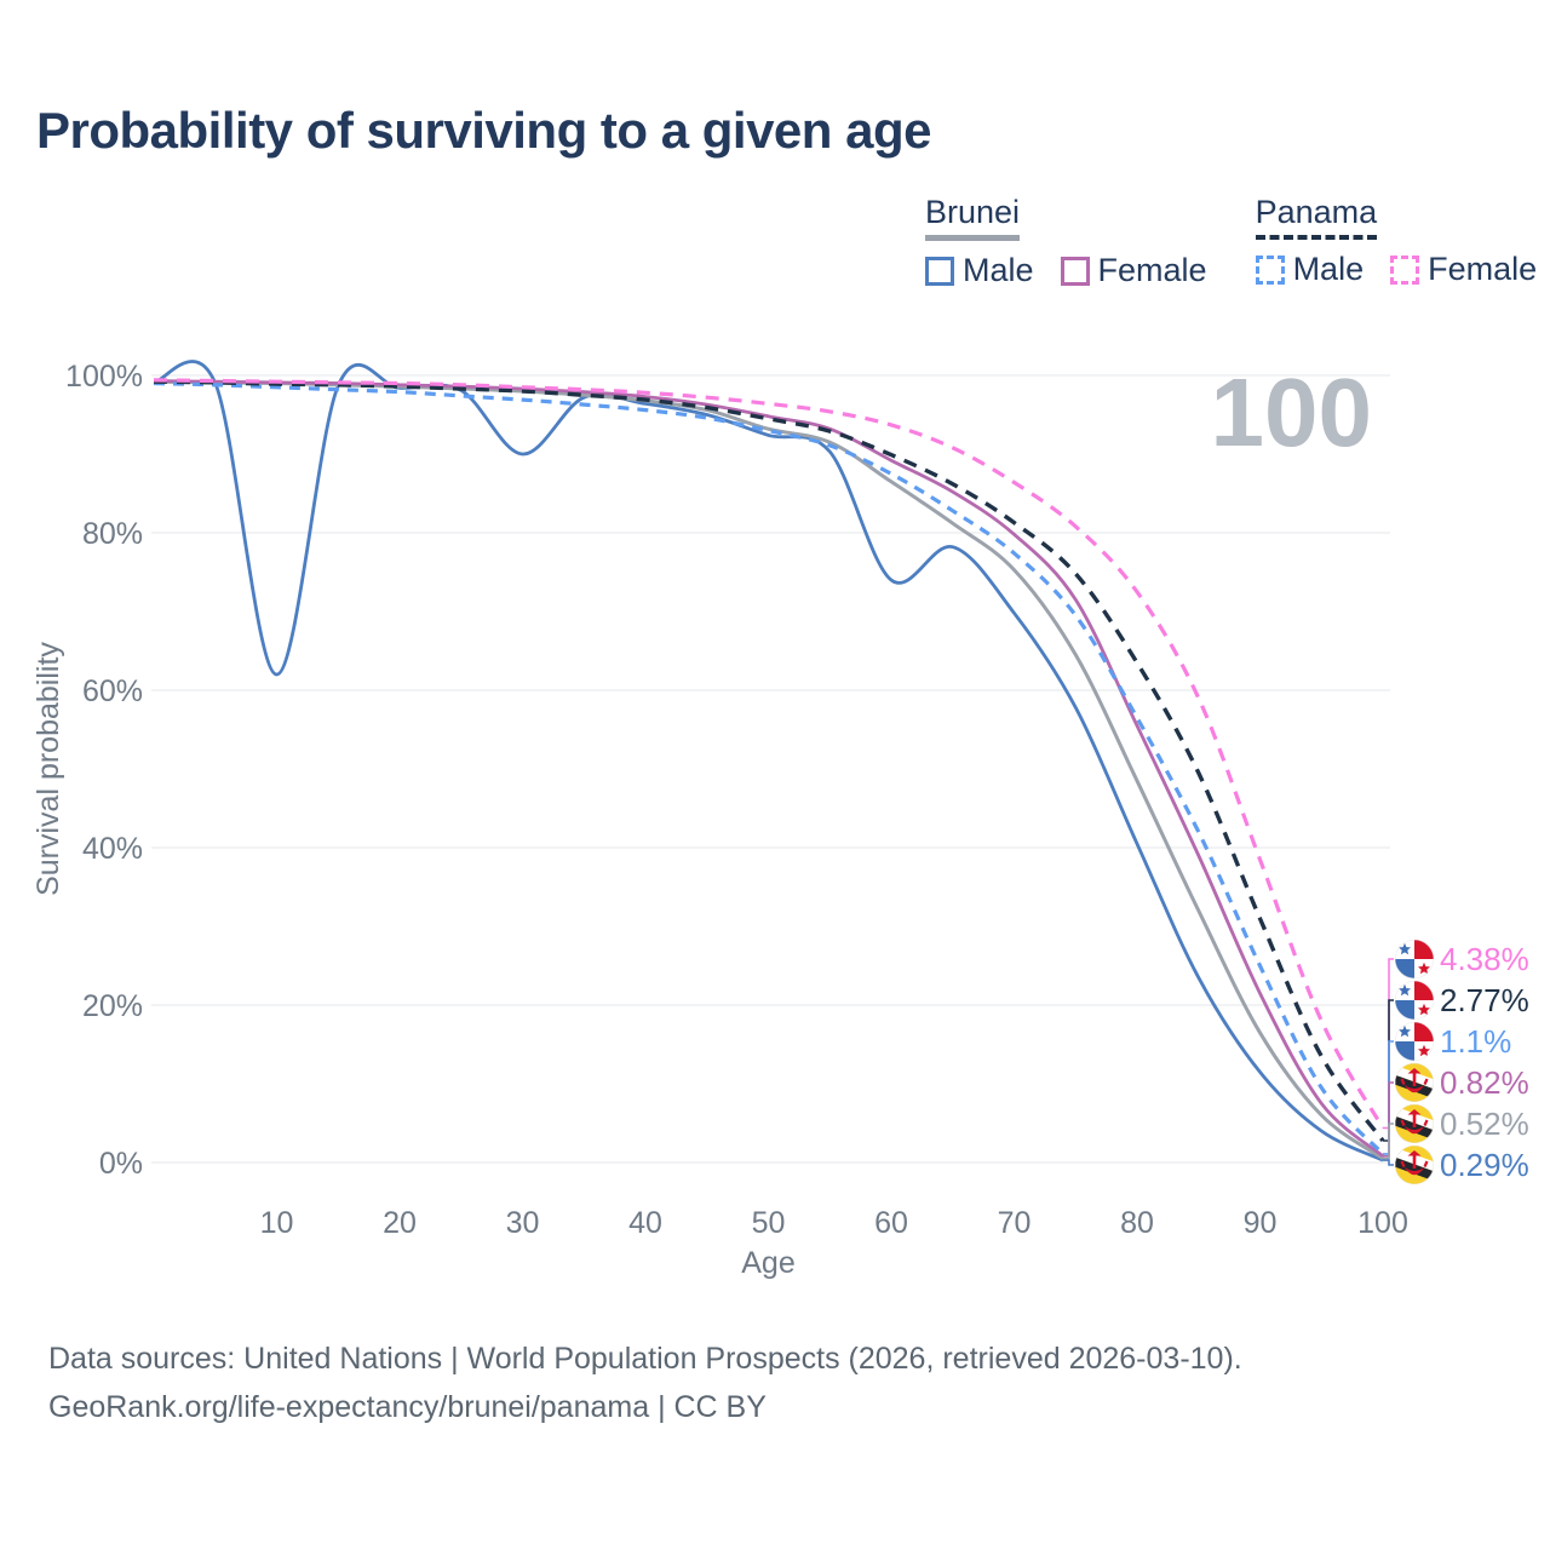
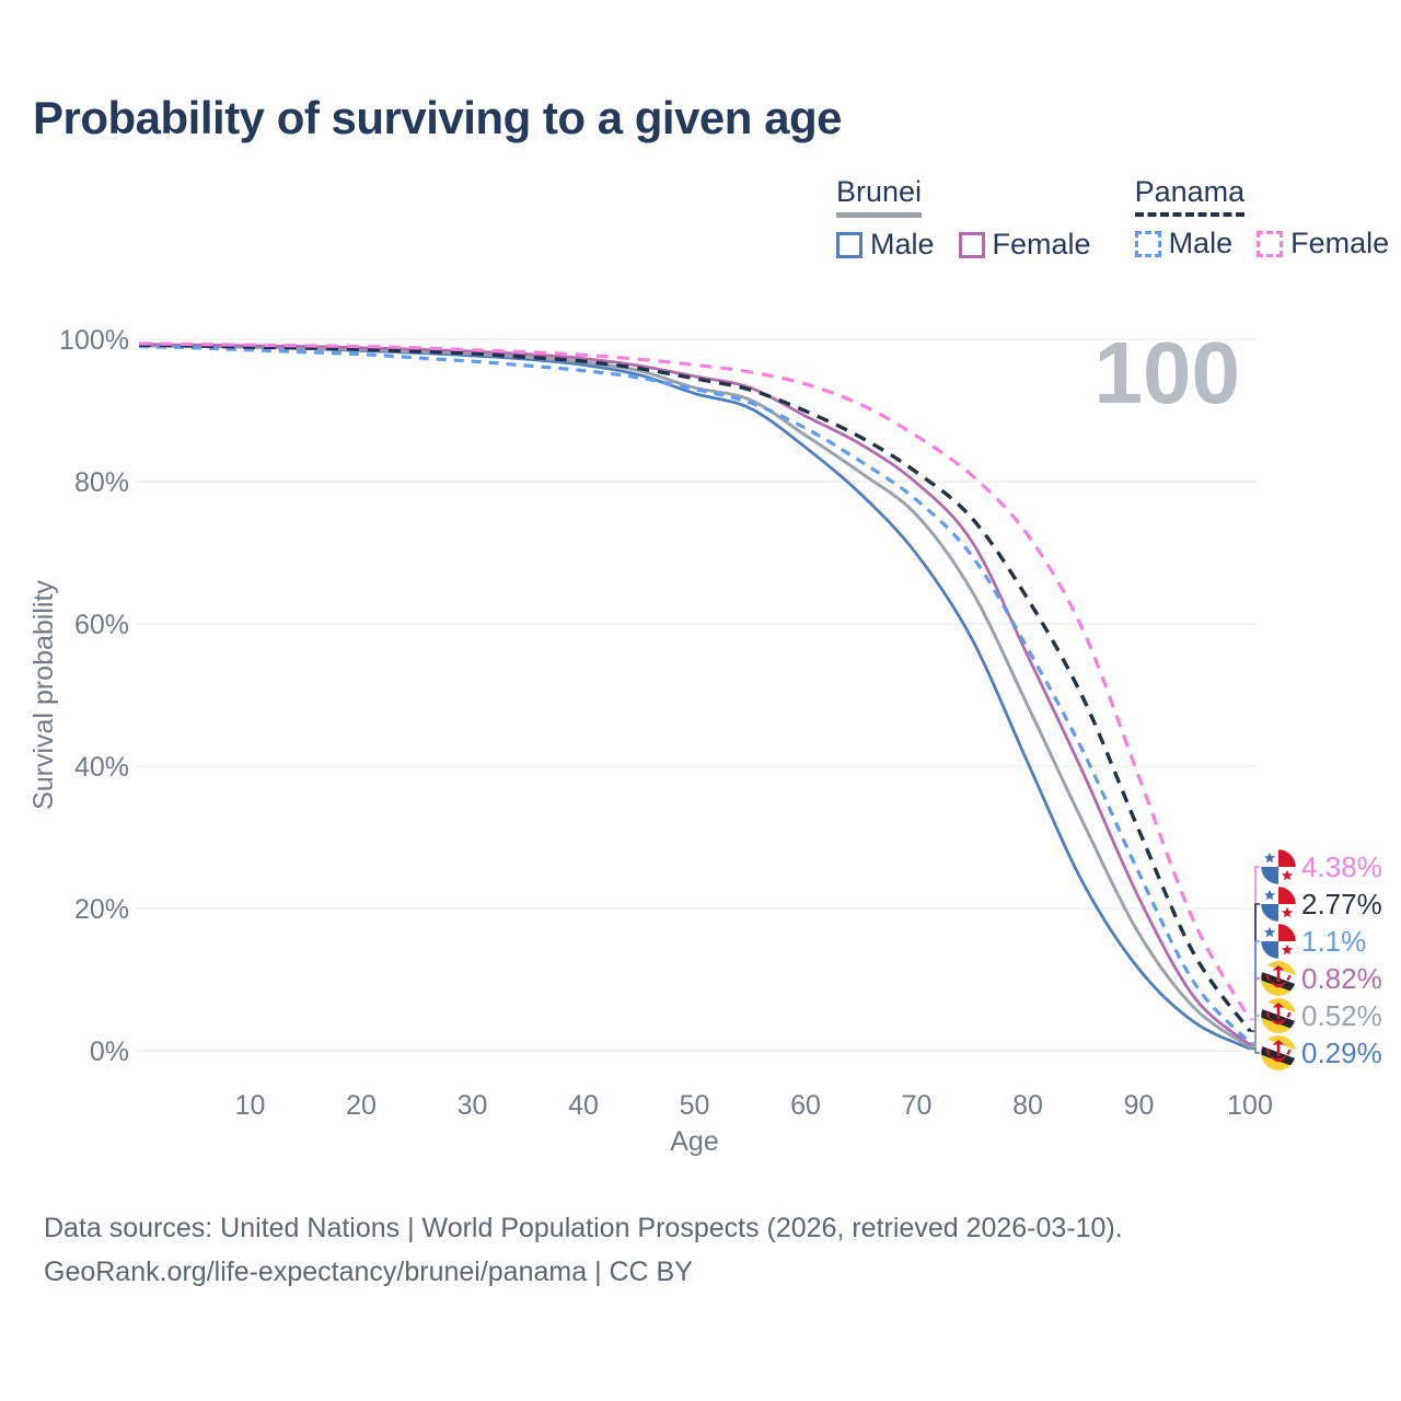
Brunei Male/10: 62% -> 99%
Brunei Male/30: 90% -> 98%
Brunei Male/60: 74% -> 85%
